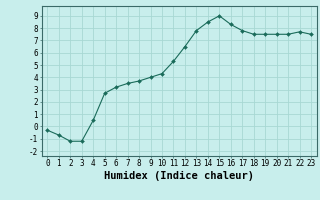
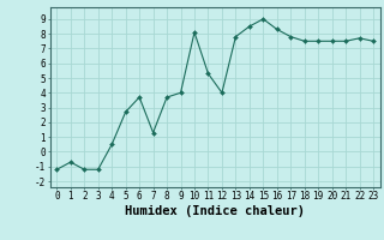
0: -0.3 -> -1.2
6: 3.2 -> 3.7
7: 3.5 -> 1.3
10: 4.3 -> 8.1
12: 6.5 -> 4.0
